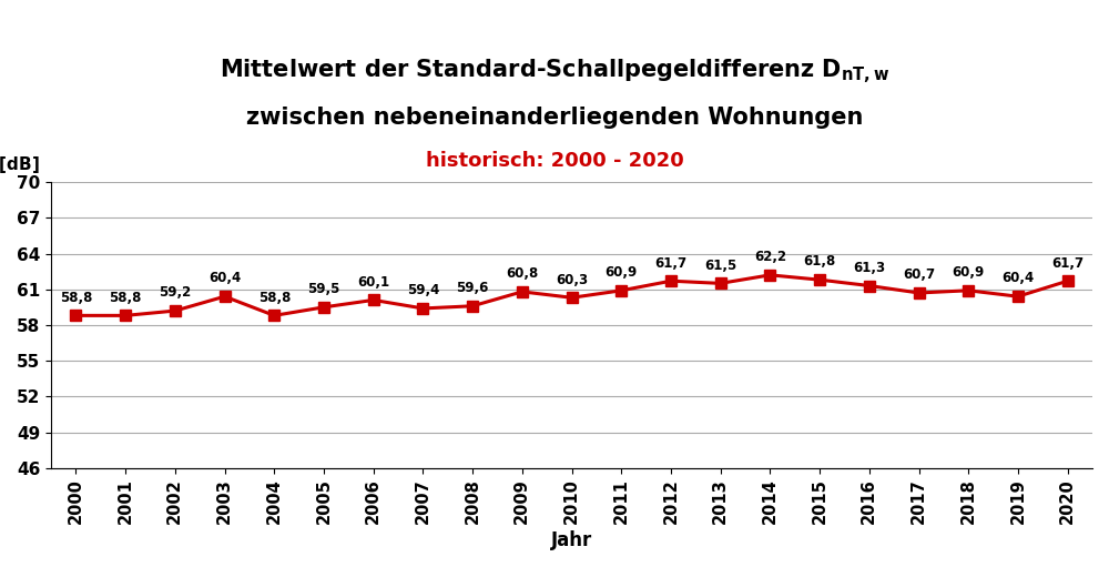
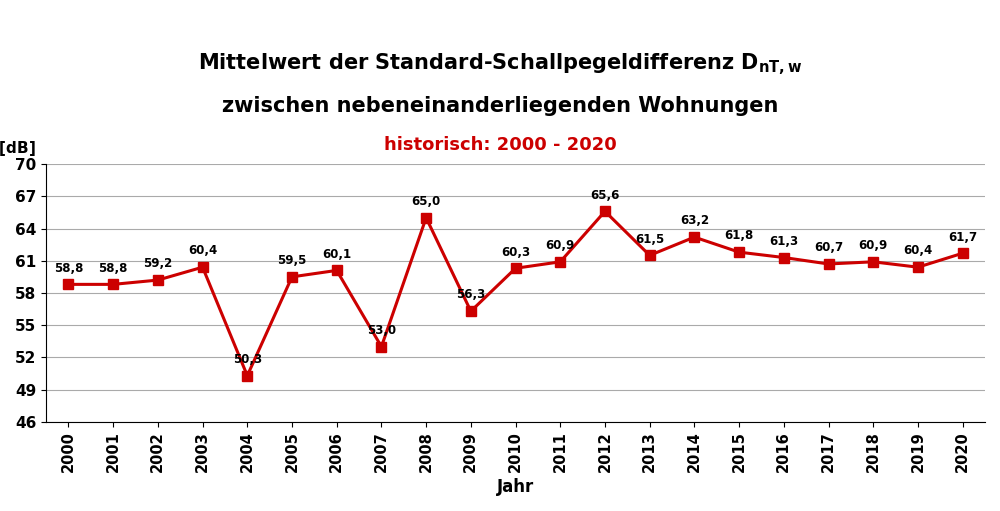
2004: 58,8 -> 50,3
2007: 59,4 -> 53,0
2008: 59,6 -> 65,0
2009: 60,8 -> 56,3
2012: 61,7 -> 65,6
2014: 62,2 -> 63,2
